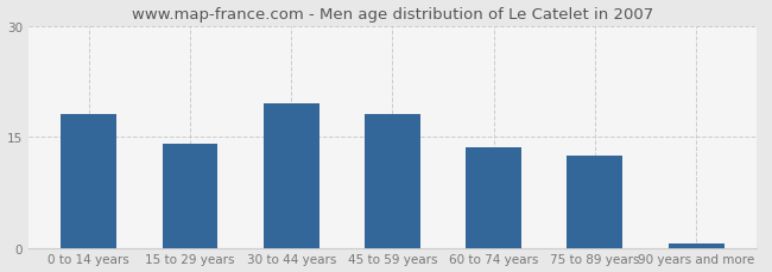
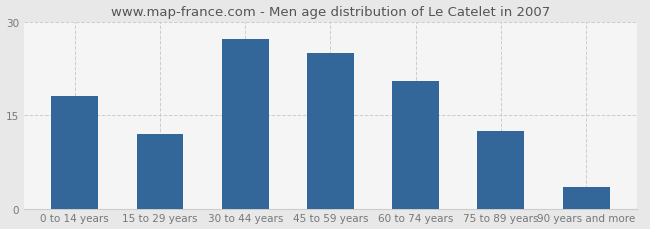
15 to 29 years: 14.0 -> 12.0
30 to 44 years: 19.5 -> 27.2
45 to 59 years: 18.0 -> 25.0
60 to 74 years: 13.5 -> 20.4
90 years and more: 0.5 -> 3.4
